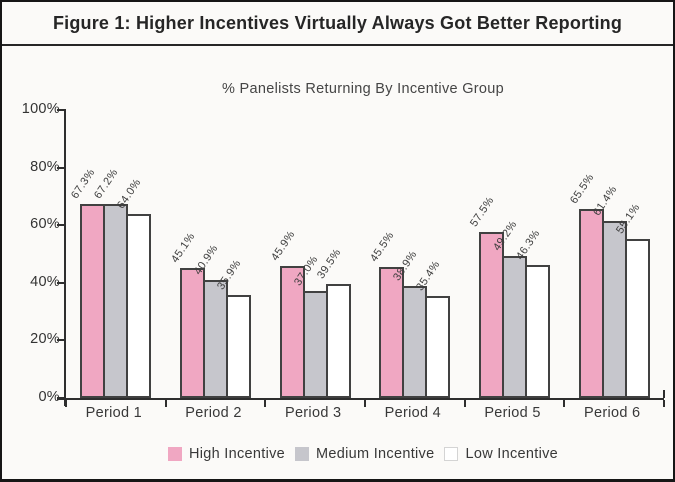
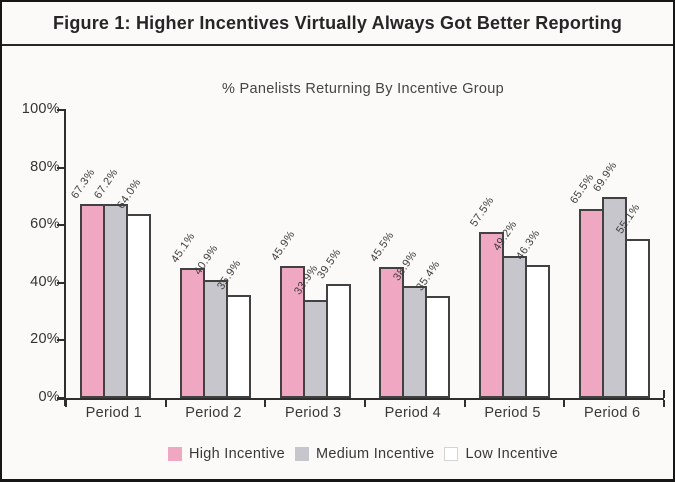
Medium Incentive/Period 3: 37.0% -> 33.9%
Medium Incentive/Period 6: 61.4% -> 69.9%
